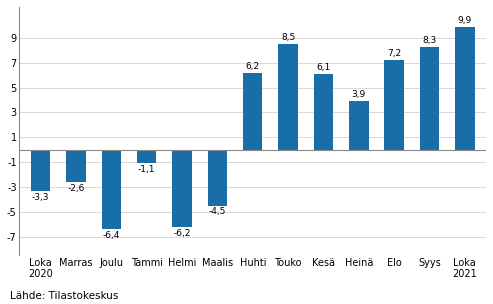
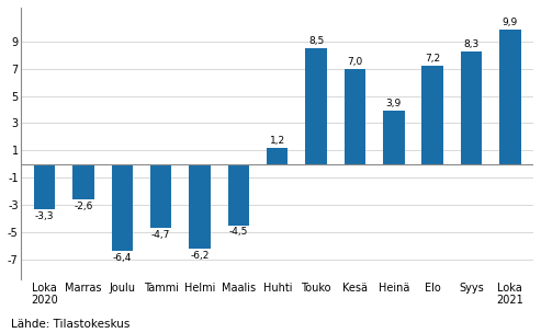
Tammi: -1,1 -> -4,7
Huhti: 6,2 -> 1,2
Kesä: 6,1 -> 7,0
